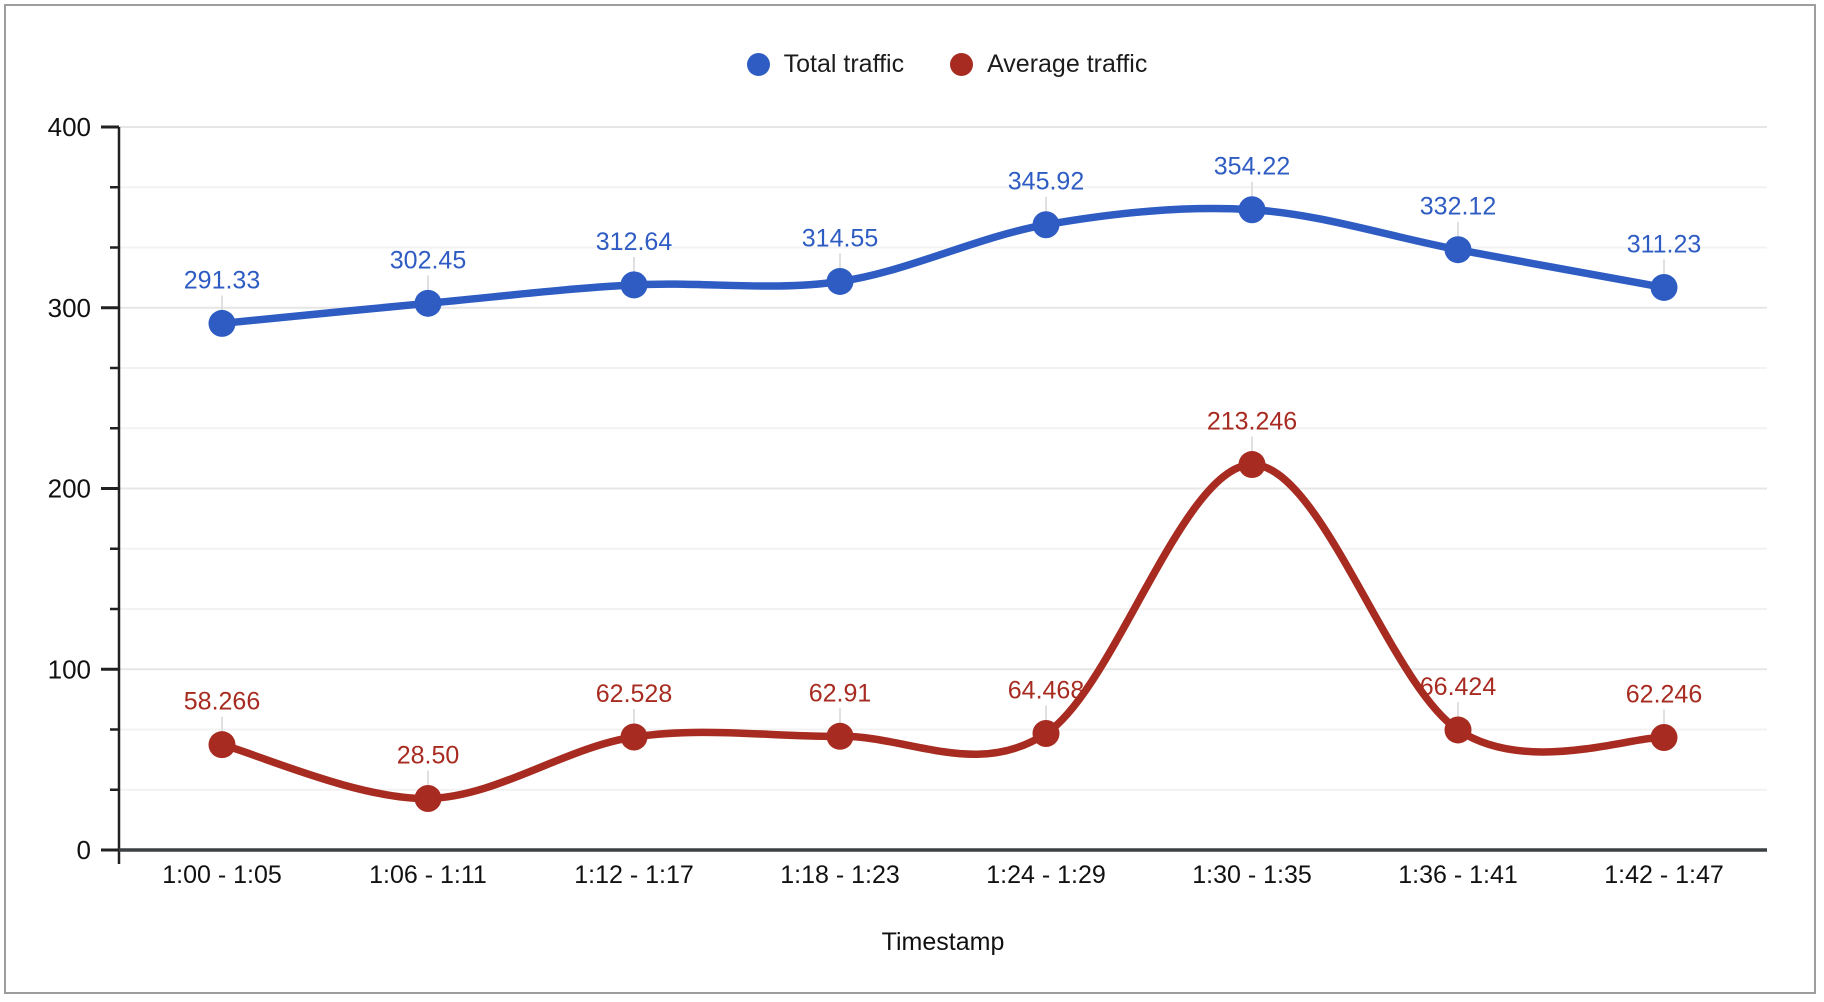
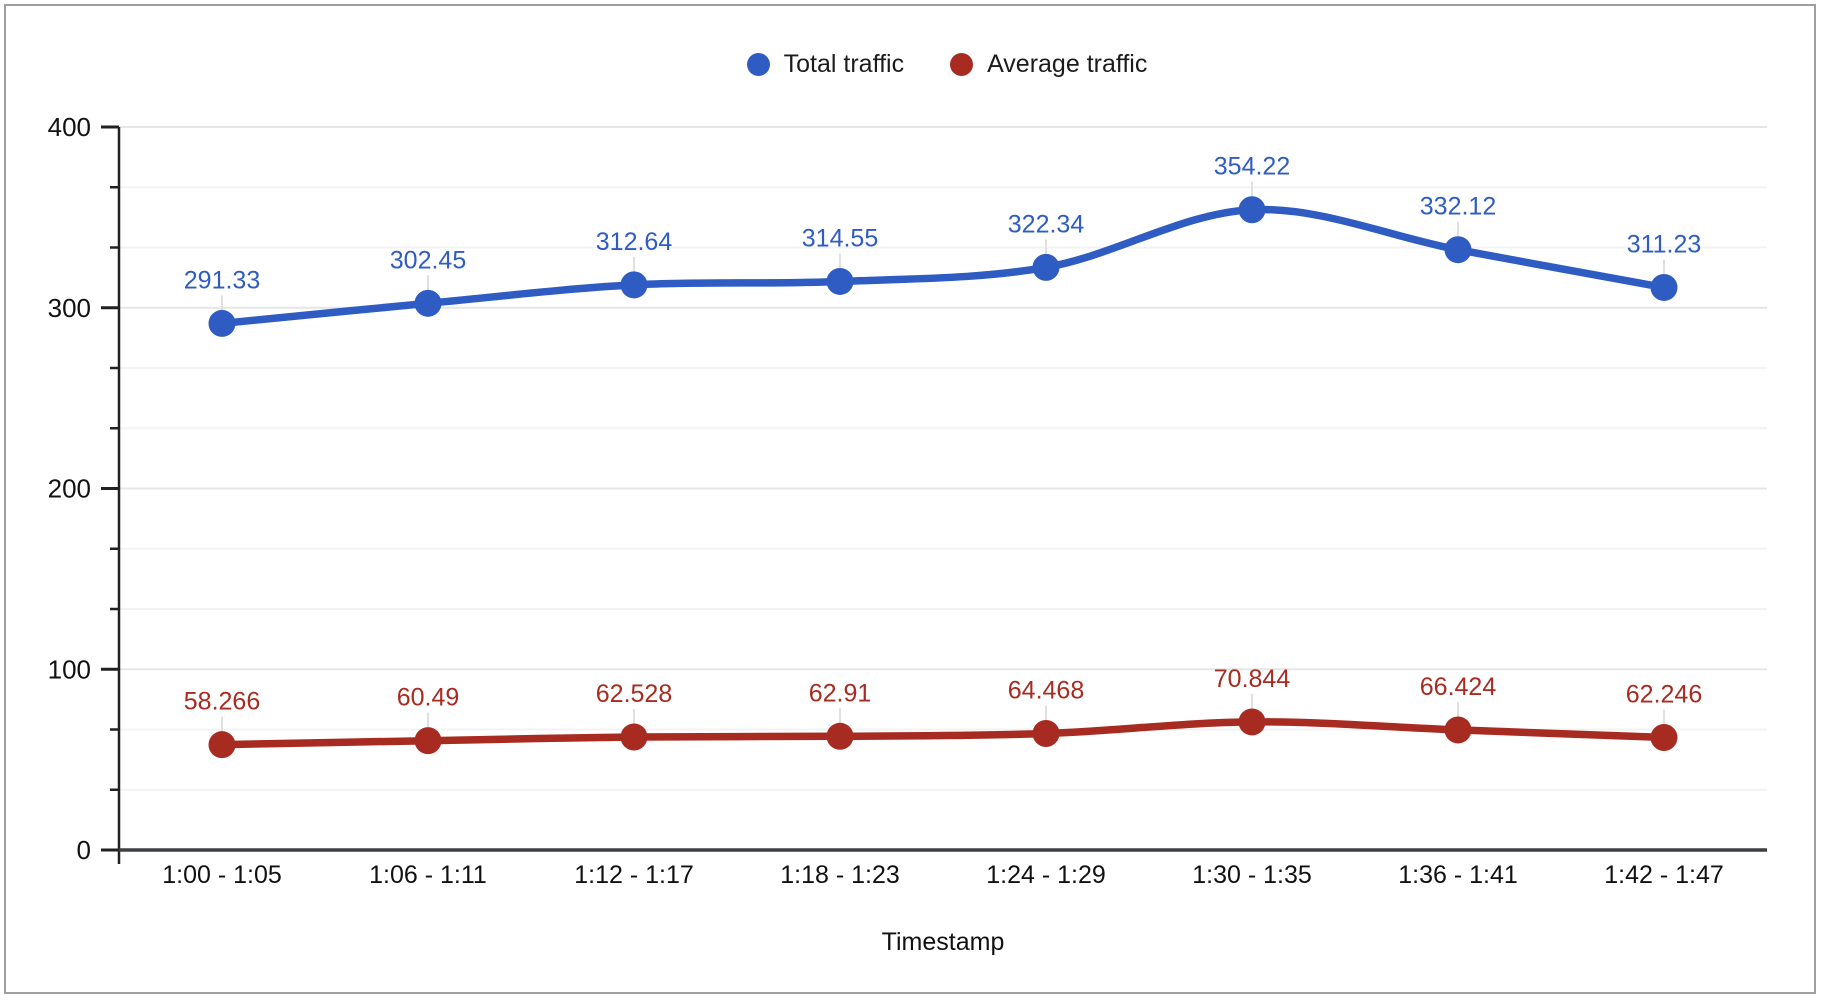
Average traffic/1:06 - 1:11: 28.50 -> 60.49
Total traffic/1:24 - 1:29: 345.92 -> 322.34
Average traffic/1:30 - 1:35: 213.246 -> 70.844
